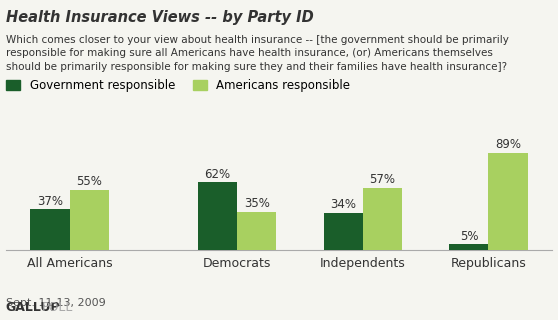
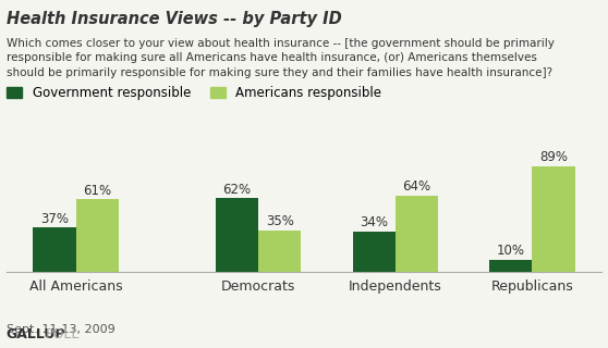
Americans responsible/All Americans: 55% -> 61%
Americans responsible/Independents: 57% -> 64%
Government responsible/Republicans: 5% -> 10%
